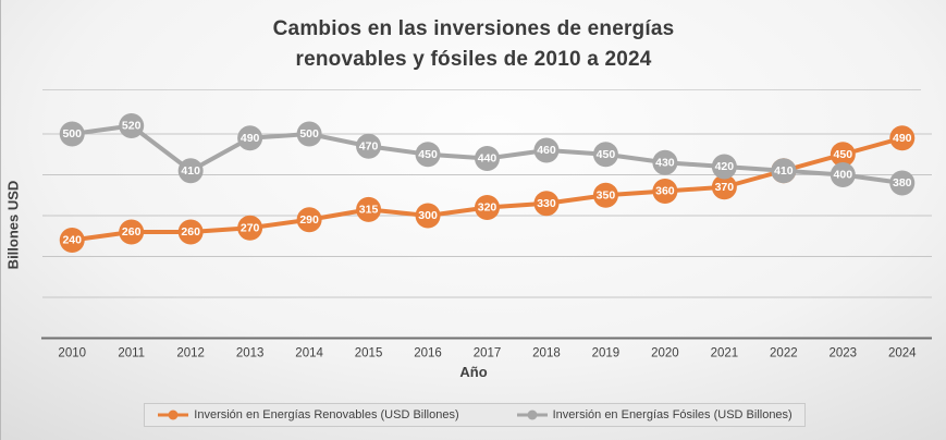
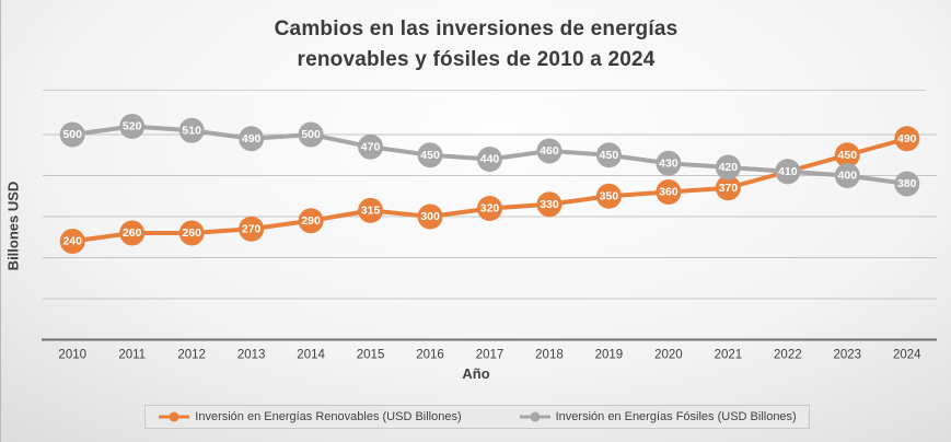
Inversión en Energías Fósiles (USD Billones)/2012: 410 -> 510
